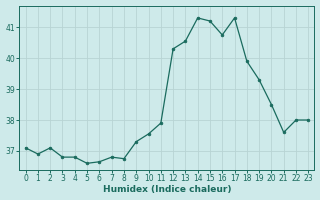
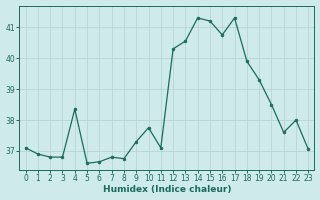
2: 37.10 -> 36.80
4: 36.80 -> 38.35
10: 37.55 -> 37.75
11: 37.90 -> 37.10
23: 38.00 -> 37.05
